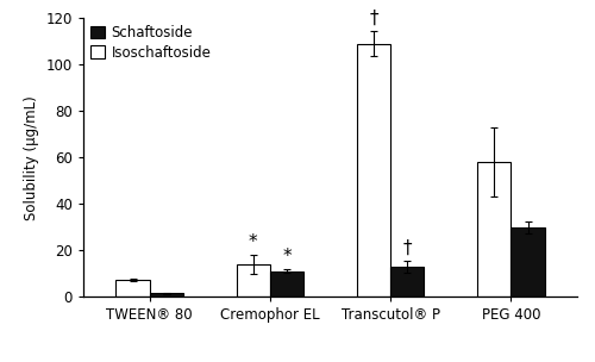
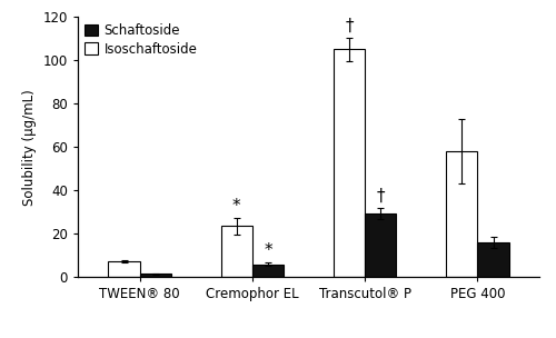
Isoschaftoside/Cremophor EL: 14 -> 24
Schaftoside/Cremophor EL: 11 -> 6
Isoschaftoside/Transcutol® P: 109 -> 105
Schaftoside/Transcutol® P: 13 -> 30
Schaftoside/PEG 400: 30 -> 16
